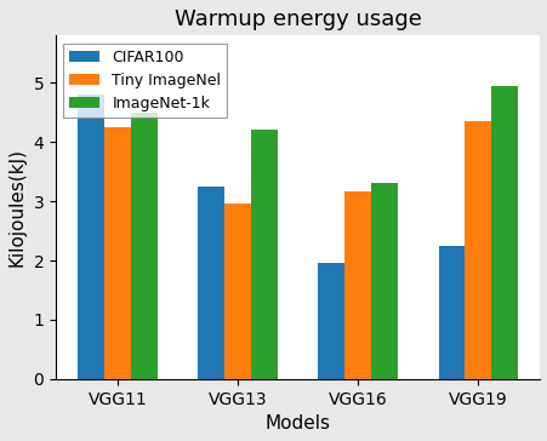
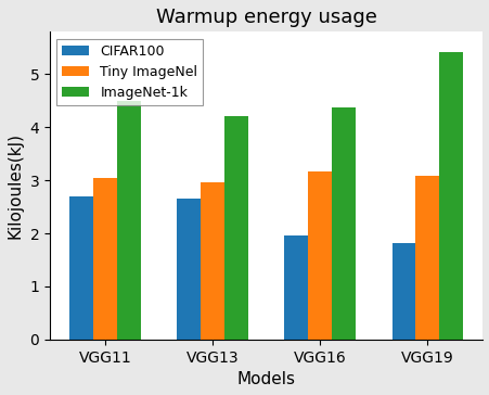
CIFAR100/VGG11: 4.80 -> 2.70
Tiny ImageNel/VGG11: 4.25 -> 3.05
CIFAR100/VGG13: 3.25 -> 2.65
ImageNet-1k/VGG16: 3.30 -> 4.37
CIFAR100/VGG19: 2.25 -> 1.82
Tiny ImageNel/VGG19: 4.35 -> 3.09
ImageNet-1k/VGG19: 4.95 -> 5.42
